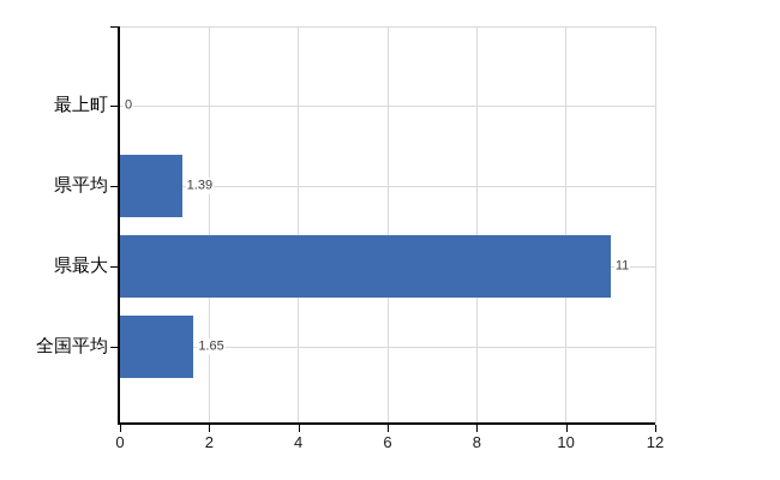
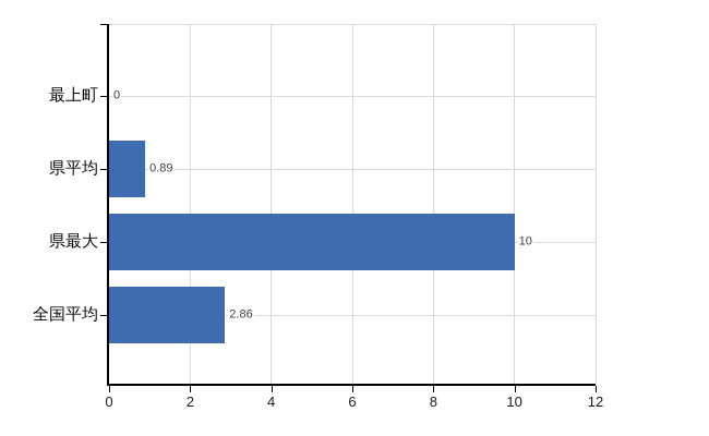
県平均: 1.39 -> 0.89
県最大: 11 -> 10
全国平均: 1.65 -> 2.86
